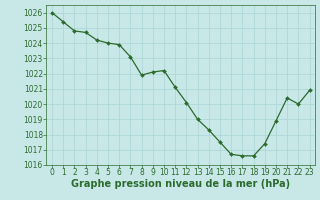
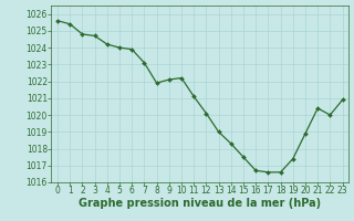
0: 1026.0 -> 1025.6
